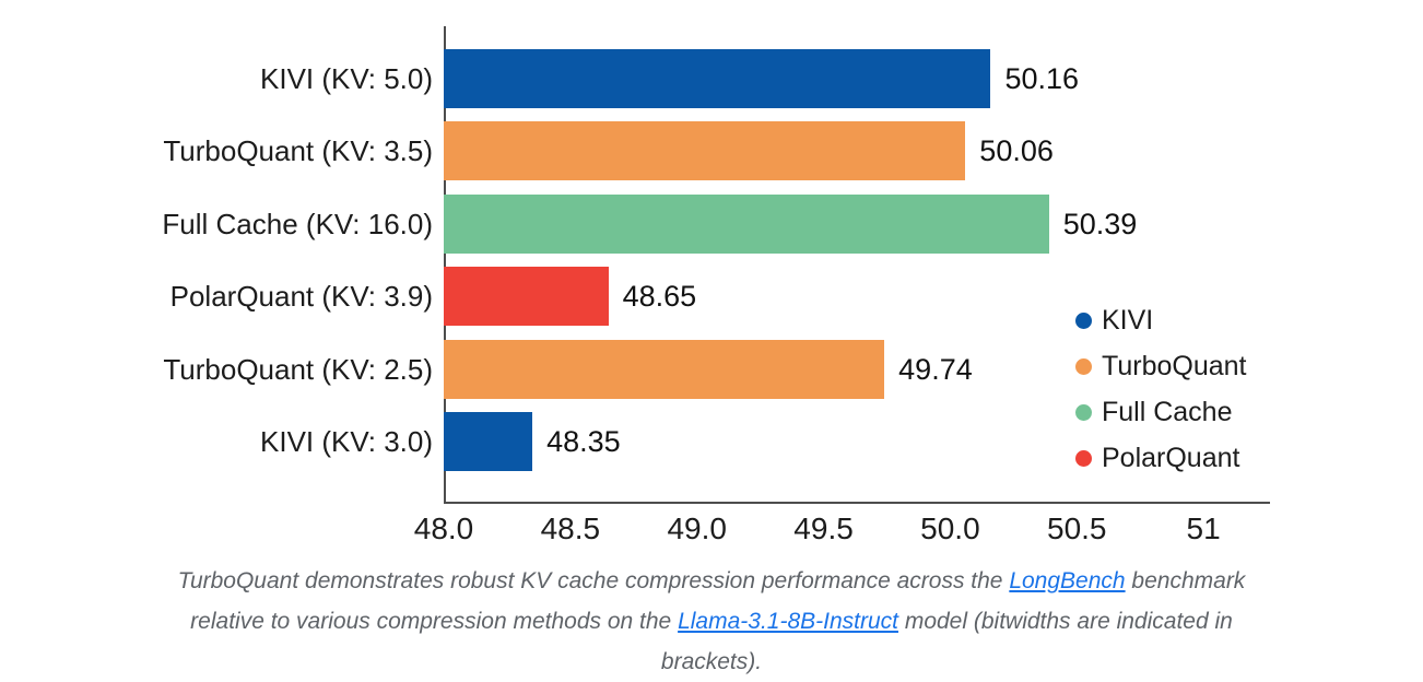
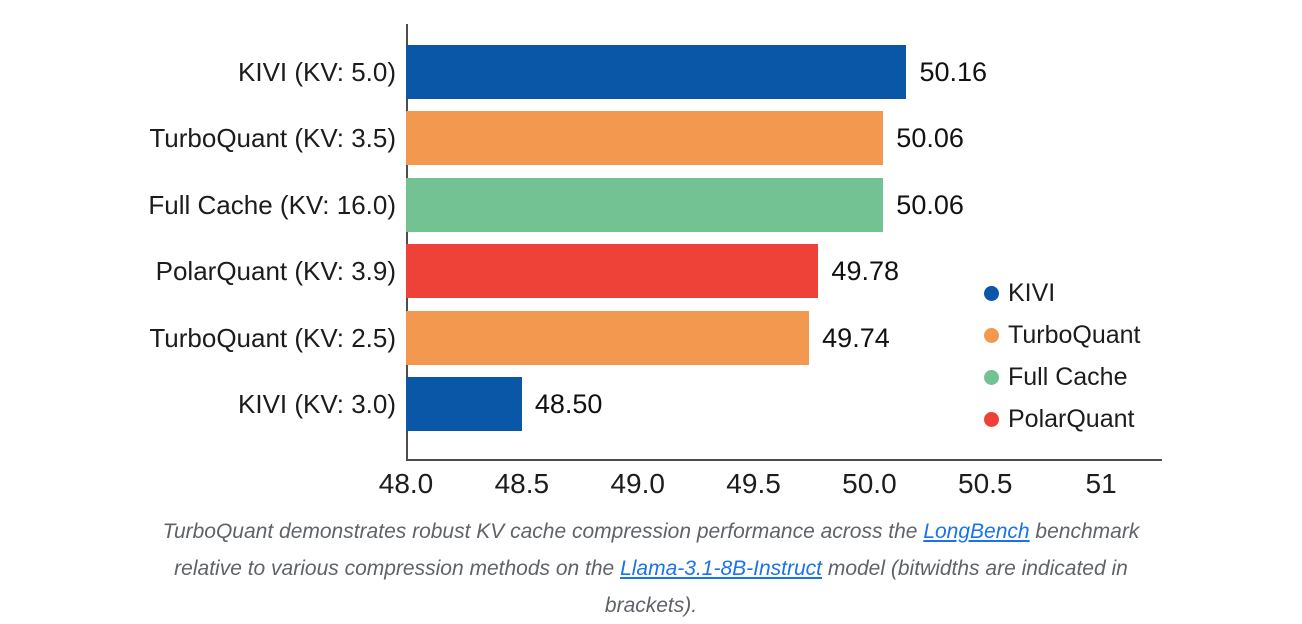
Full Cache (KV: 16.0): 50.39 -> 50.06
PolarQuant (KV: 3.9): 48.65 -> 49.78
KIVI (KV: 3.0): 48.35 -> 48.50
